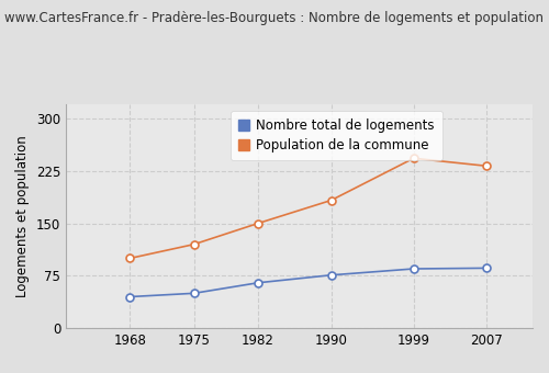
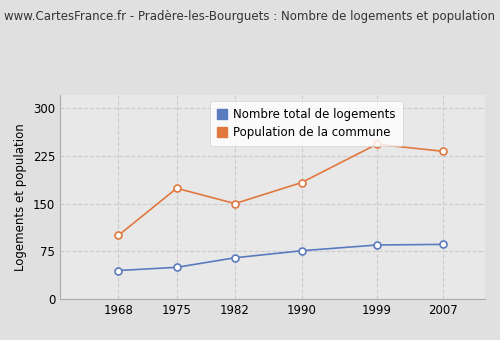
Population de la commune/1975: 120 -> 174
